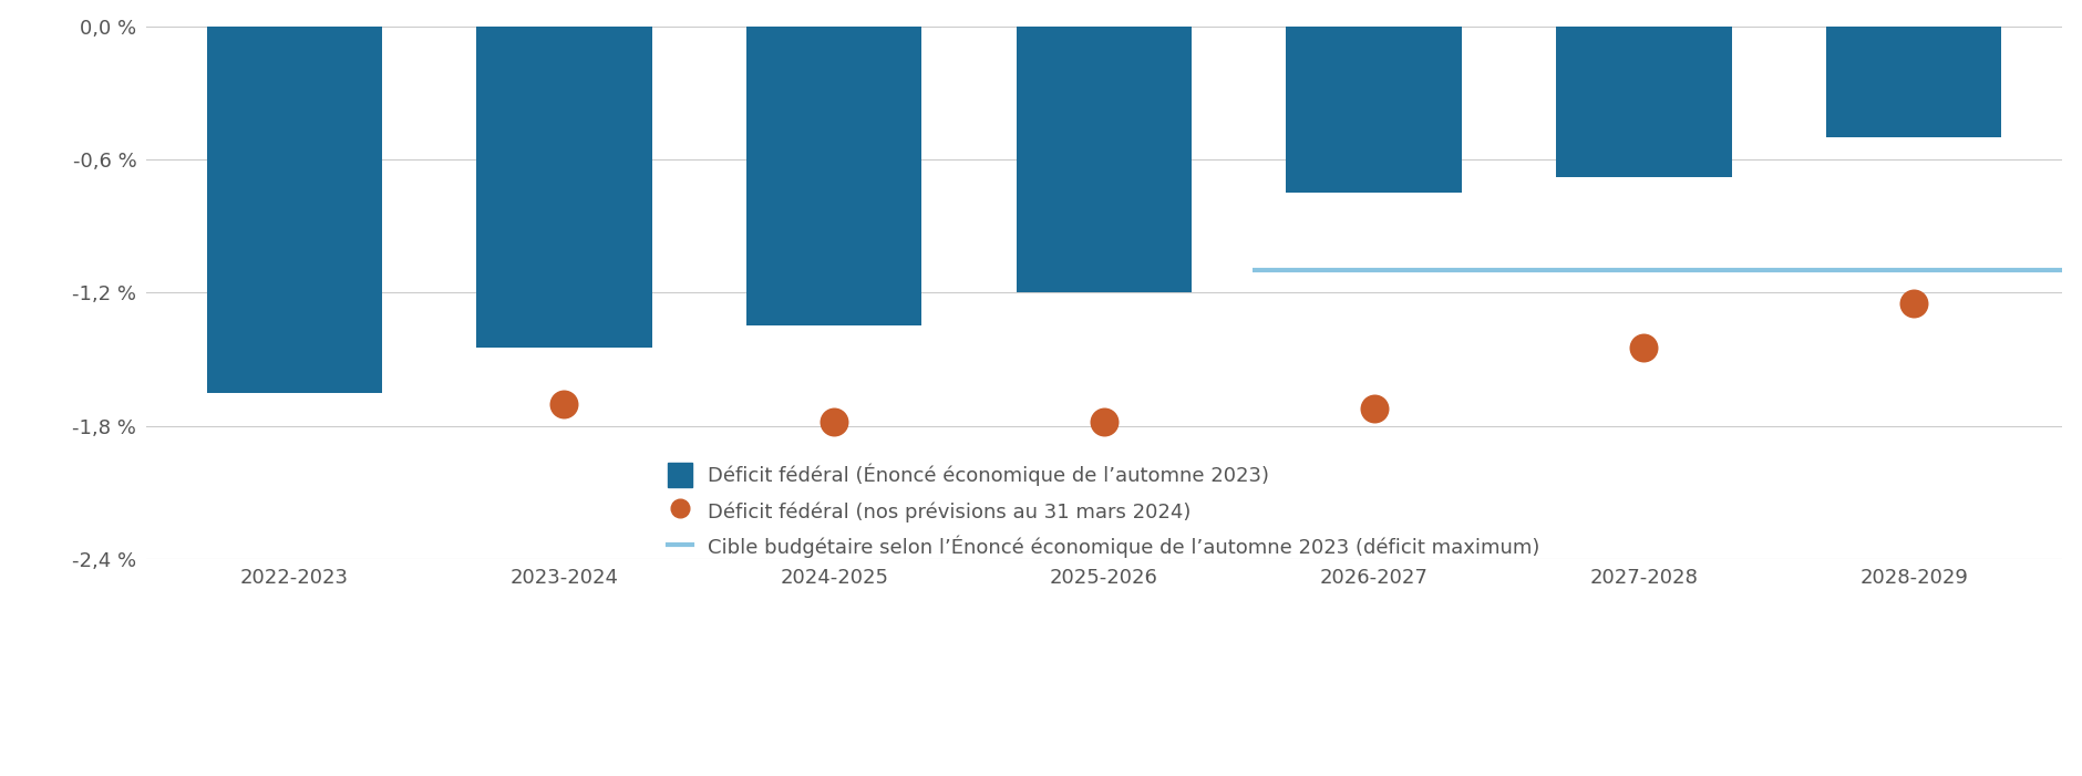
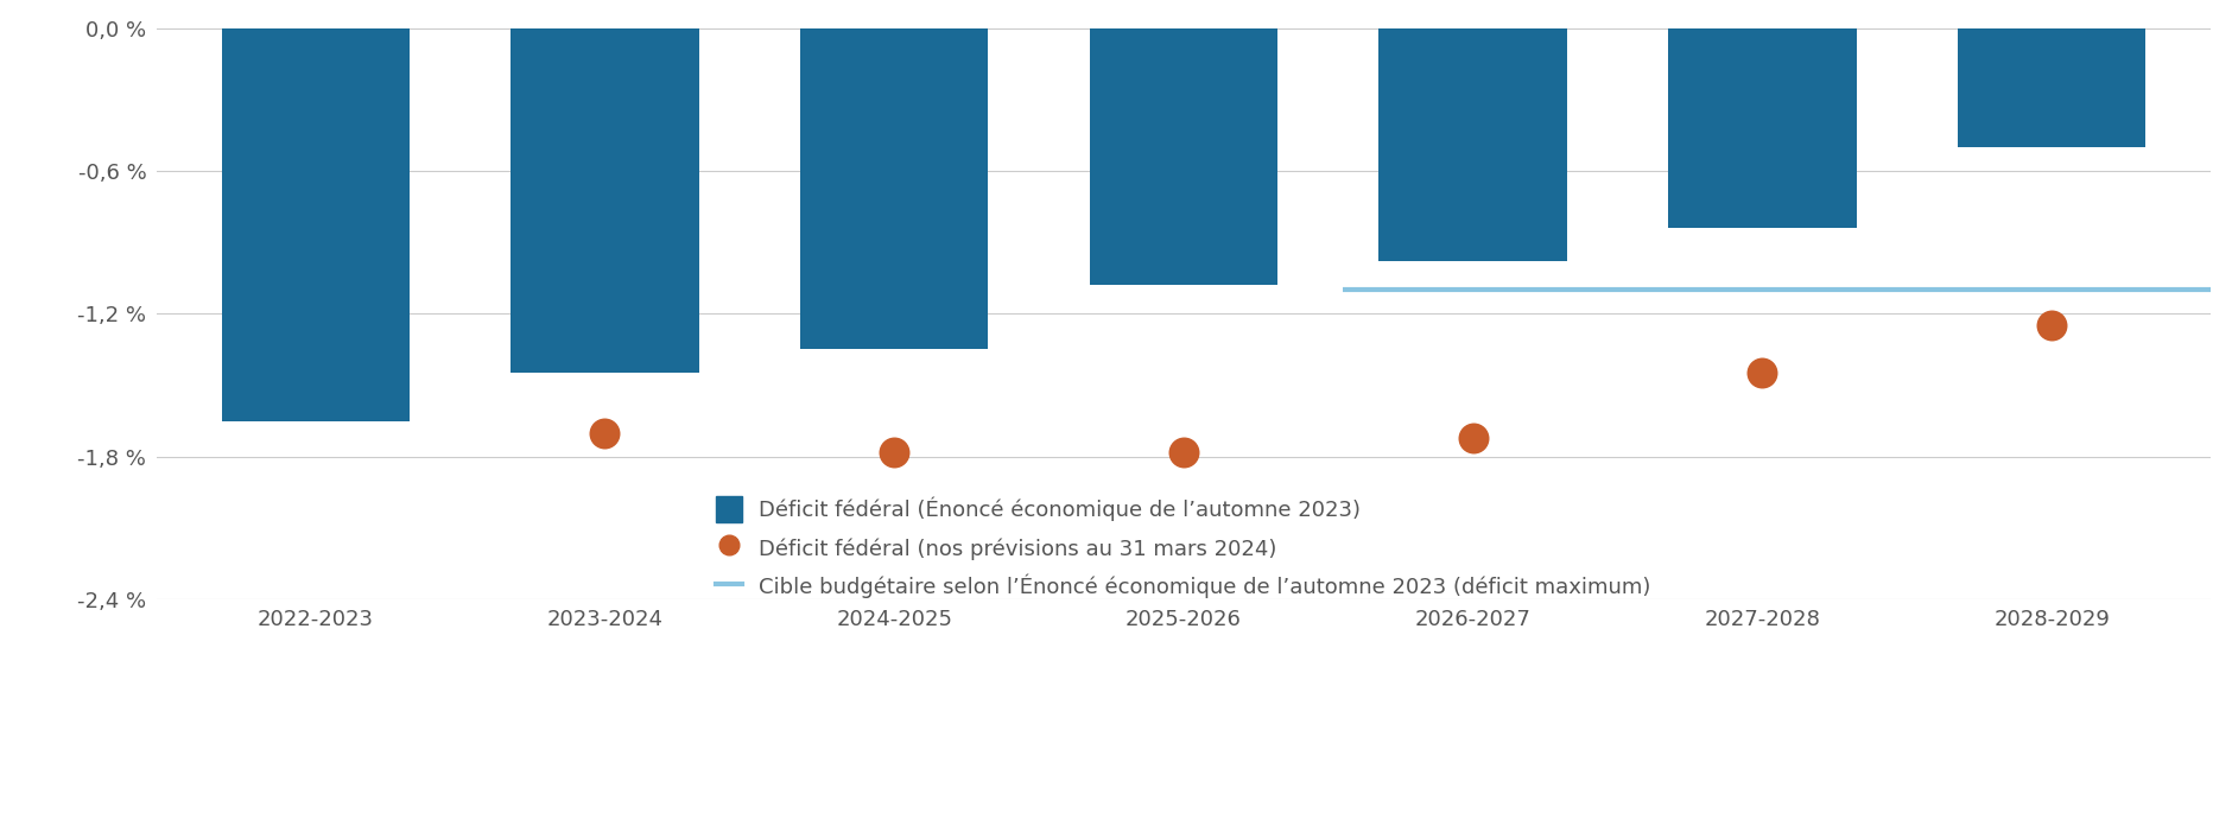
Déficit fédéral (Énoncé économique de l’automne 2023)/2025-2026: -1,20 % -> -1,08 %
Déficit fédéral (Énoncé économique de l’automne 2023)/2026-2027: -0,75 % -> -0,98 %
Déficit fédéral (Énoncé économique de l’automne 2023)/2027-2028: -0,68 % -> -0,84 %
